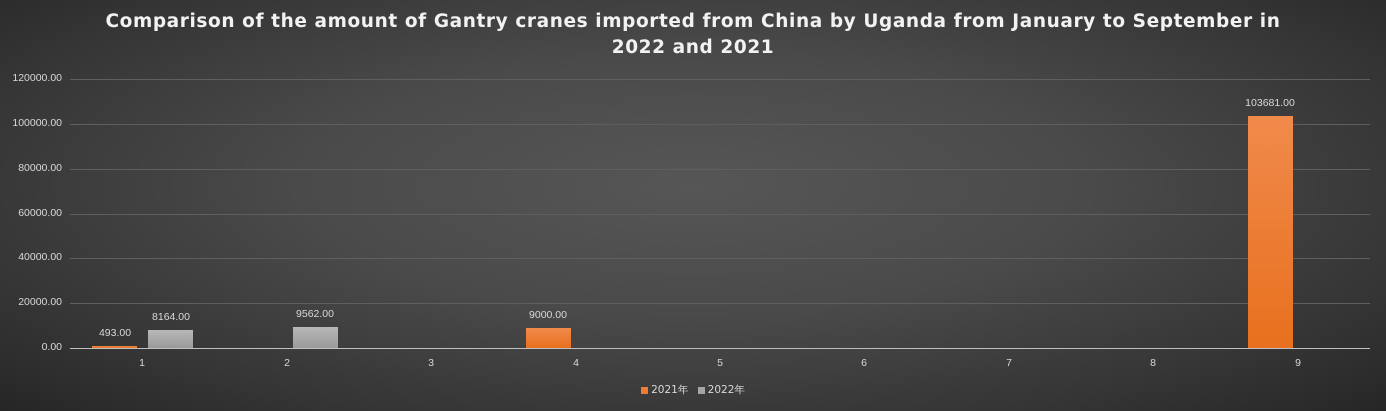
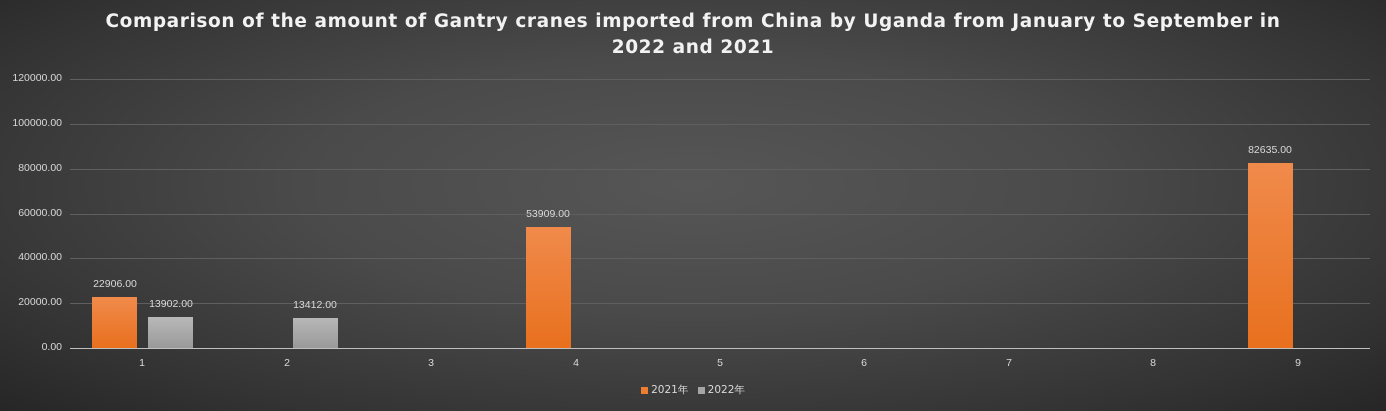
2021年/1: 493.00 -> 22906.00
2022年/1: 8164.00 -> 13902.00
2022年/2: 9562.00 -> 13412.00
2021年/4: 9000.00 -> 53909.00
2021年/9: 103681.00 -> 82635.00
